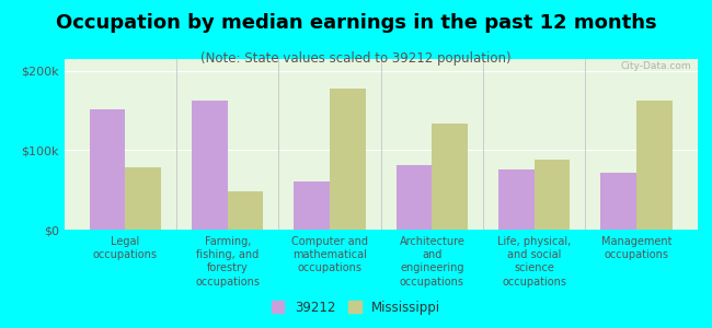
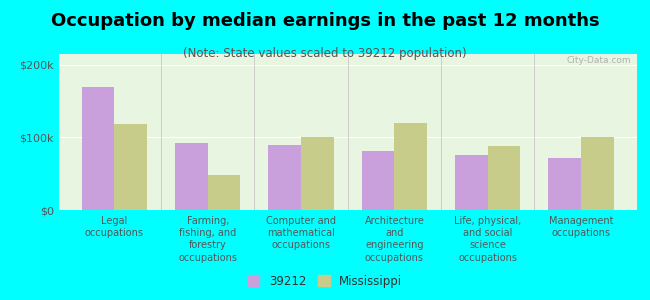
39212/Legal occupations: $152k -> $170k
Mississippi/Legal occupations: $78k -> $118k
39212/Farming, fishing, and forestry occupations: $162k -> $93k
39212/Computer and mathematical occupations: $60k -> $90k
Mississippi/Computer and mathematical occupations: $178k -> $100k
Mississippi/Architecture and engineering occupations: $134k -> $120k
Mississippi/Management occupations: $162k -> $100k
